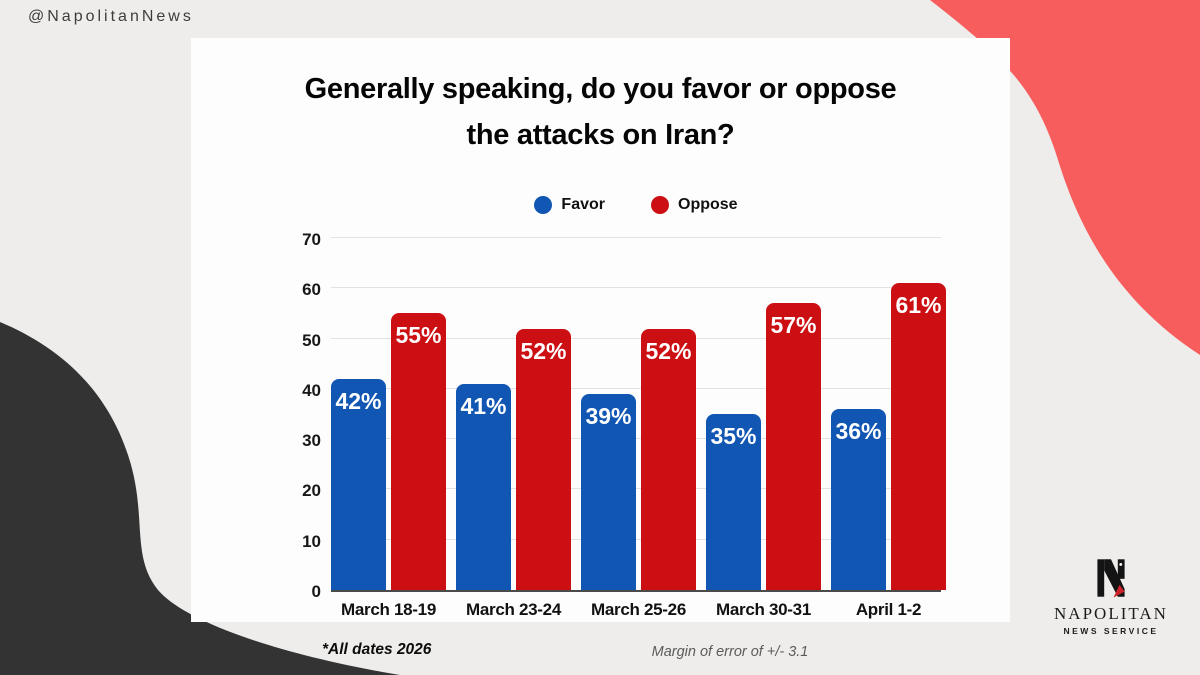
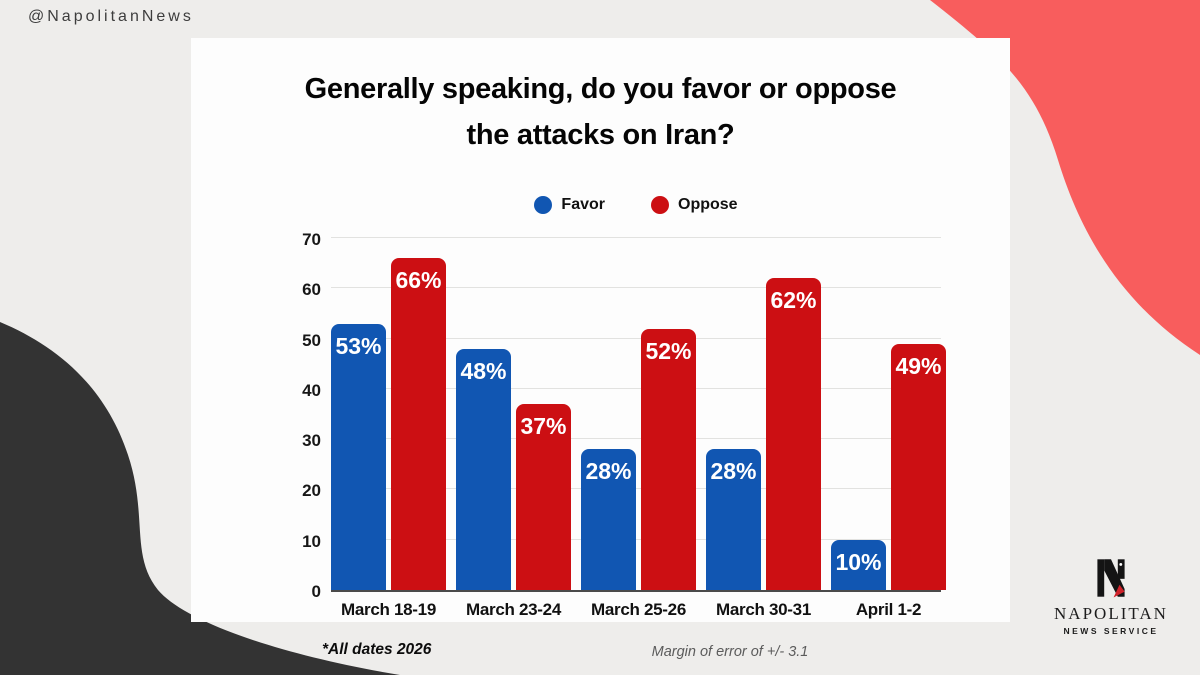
Favor/March 18-19: 42% -> 53%
Oppose/March 18-19: 55% -> 66%
Favor/March 23-24: 41% -> 48%
Oppose/March 23-24: 52% -> 37%
Favor/March 25-26: 39% -> 28%
Favor/March 30-31: 35% -> 28%
Oppose/March 30-31: 57% -> 62%
Favor/April 1-2: 36% -> 10%
Oppose/April 1-2: 61% -> 49%
